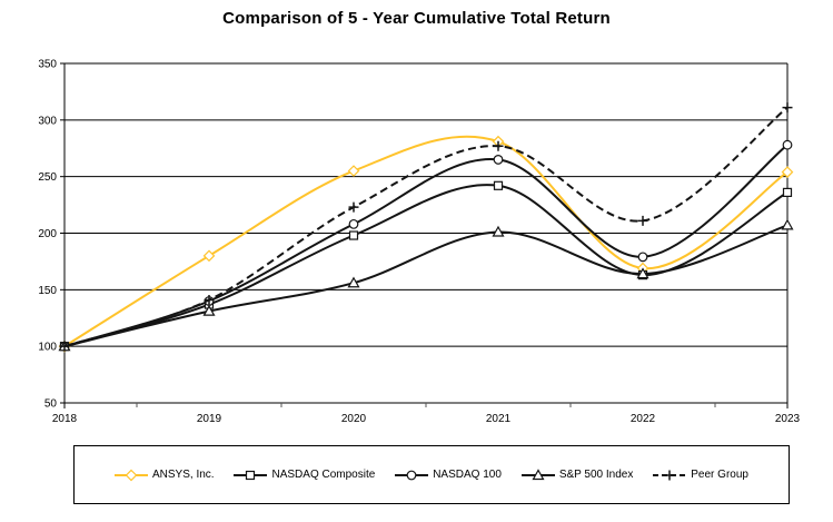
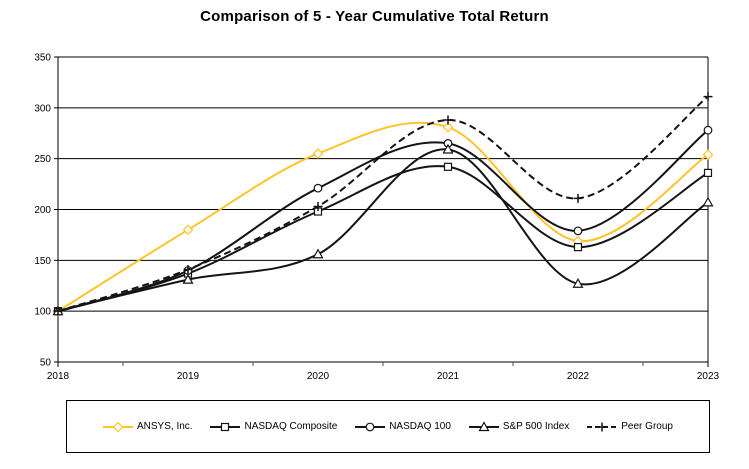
NASDAQ 100/2020: 208 -> 221
Peer Group/2020: 223 -> 203
S&P 500 Index/2021: 201 -> 259
Peer Group/2021: 277 -> 288
S&P 500 Index/2022: 164 -> 127
